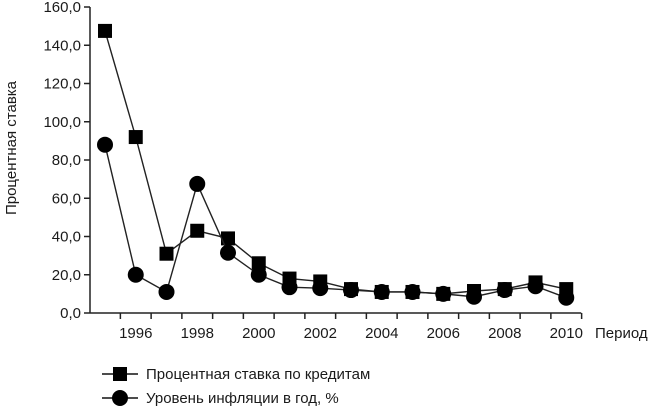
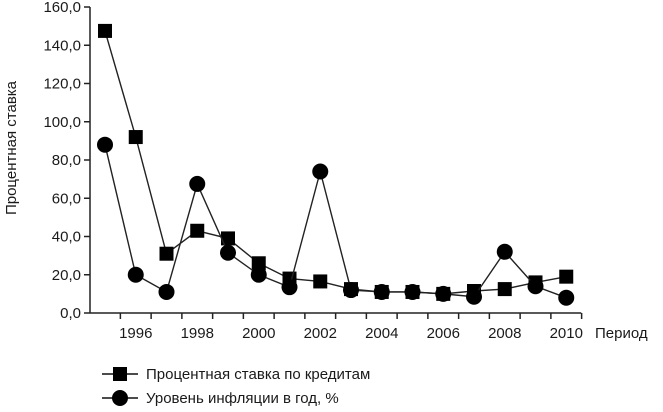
Уровень инфляции в год, %/2002: 13 -> 74
Уровень инфляции в год, %/2008: 12 -> 32
Процентная ставка по кредитам/2010: 12 -> 19
